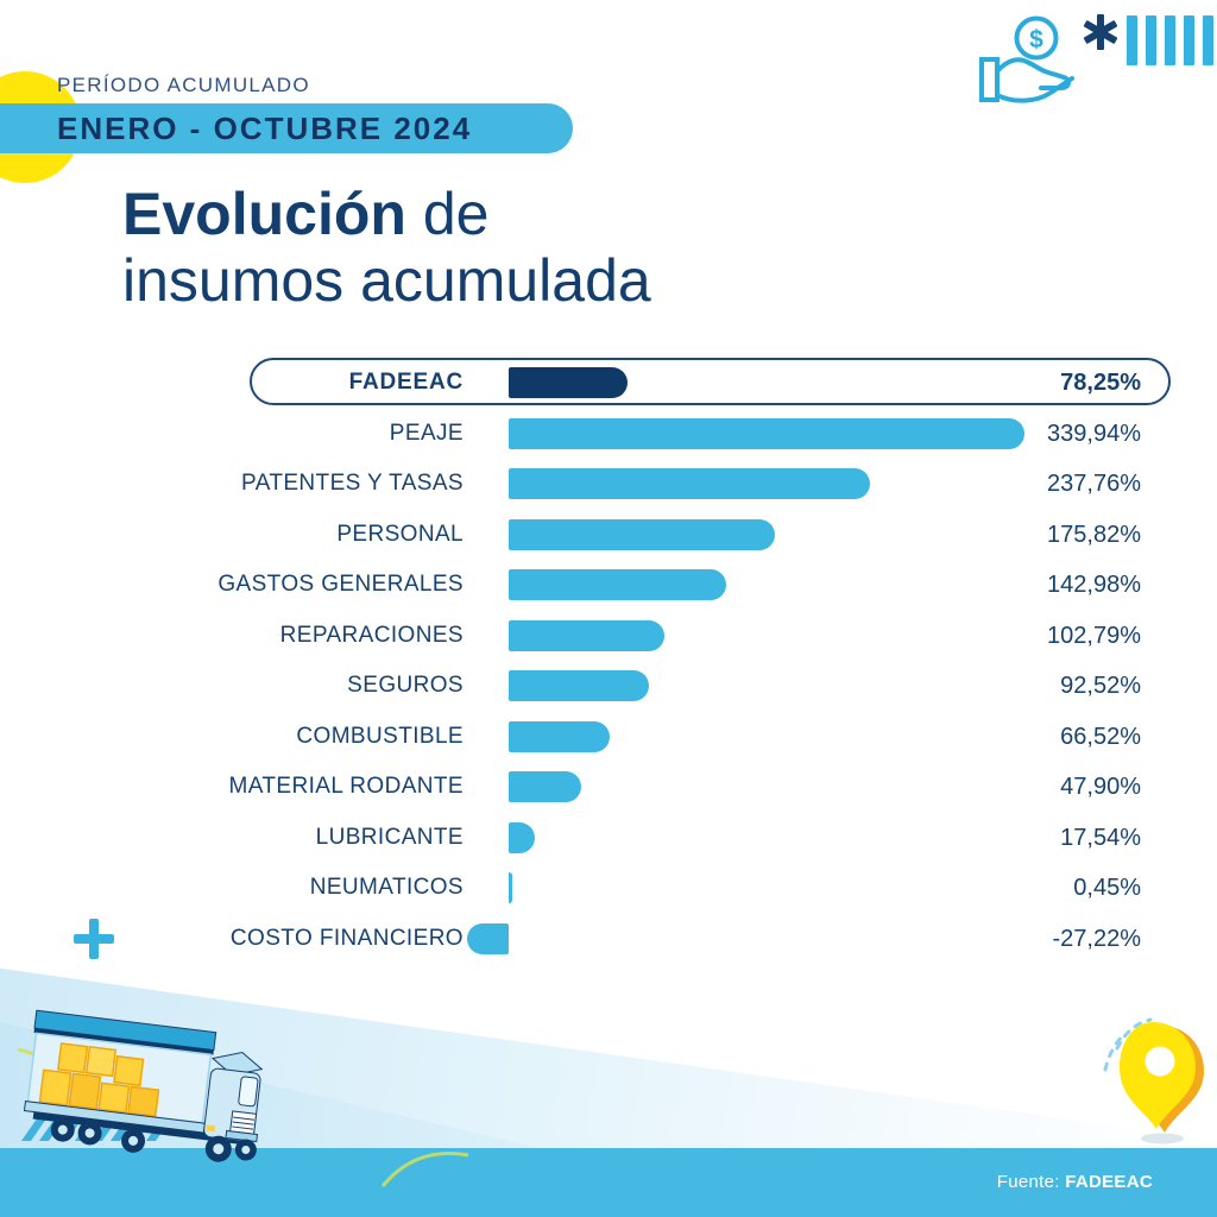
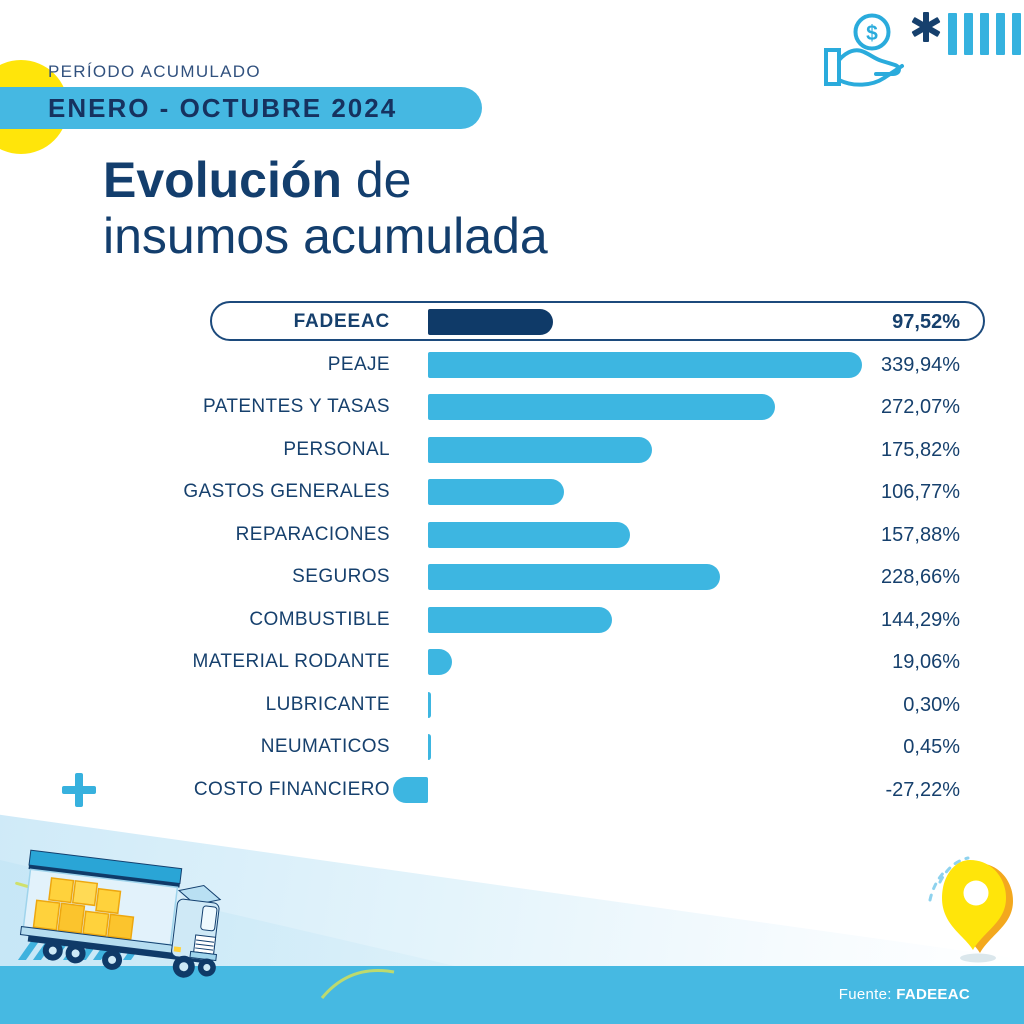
FADEEAC: 78,25% -> 97,52%
PATENTES Y TASAS: 237,76% -> 272,07%
GASTOS GENERALES: 142,98% -> 106,77%
REPARACIONES: 102,79% -> 157,88%
SEGUROS: 92,52% -> 228,66%
COMBUSTIBLE: 66,52% -> 144,29%
MATERIAL RODANTE: 47,90% -> 19,06%
LUBRICANTE: 17,54% -> 0,30%
